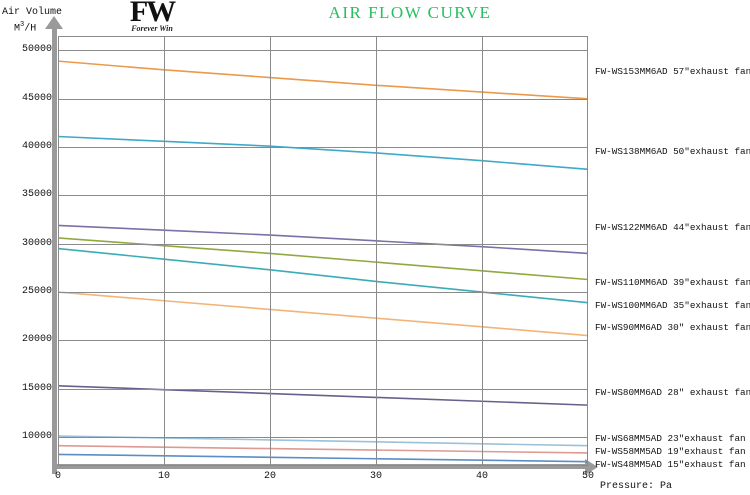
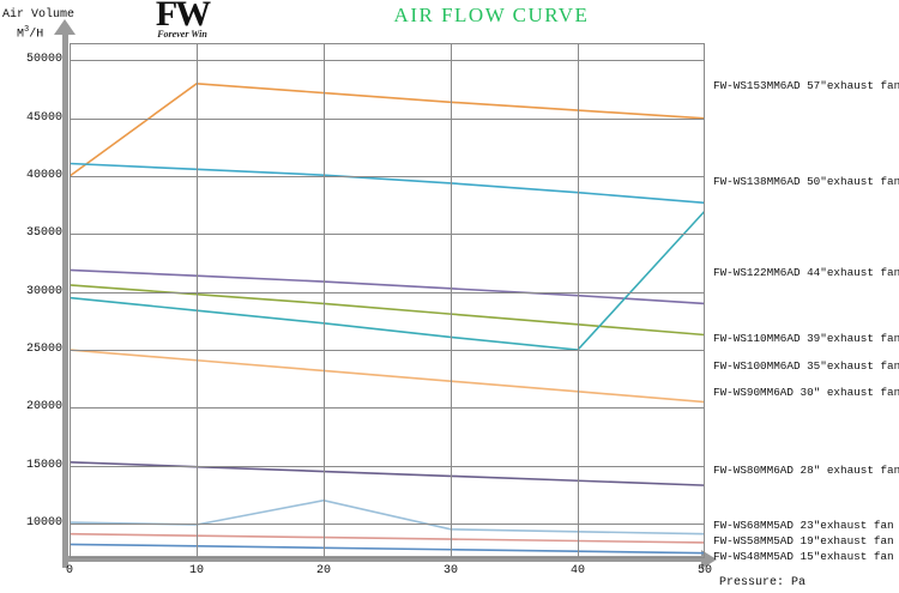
FW-WS153MM6AD 57″exhaust fan/0: 49000 -> 40000
FW-WS68MM5AD 23″exhaust fan/20: 10000 -> 12000
FW-WS100MM6AD 35″exhaust fan/50: 24000 -> 37000
